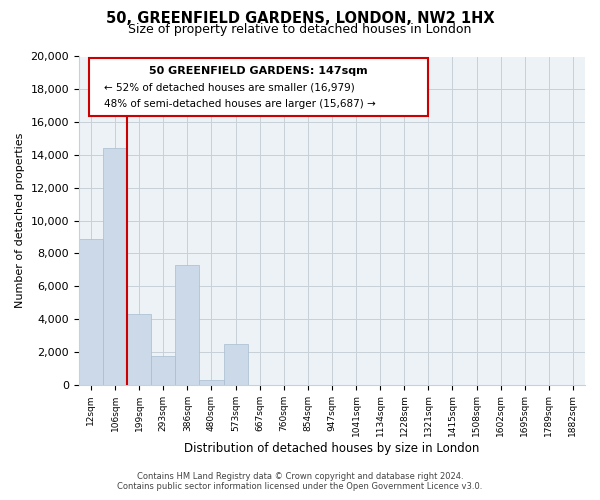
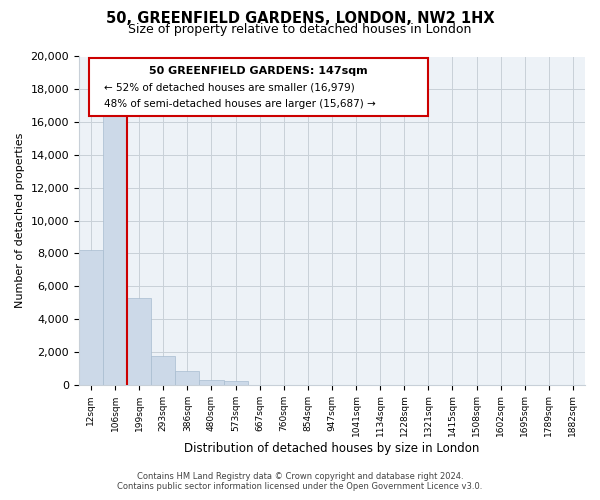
12sqm: 8,900 -> 8,200
106sqm: 14,400 -> 16,500
199sqm: 4,300 -> 5,300
386sqm: 7,300 -> 800
573sqm: 2,500 -> 200
